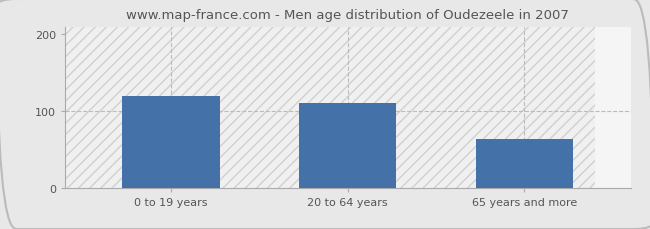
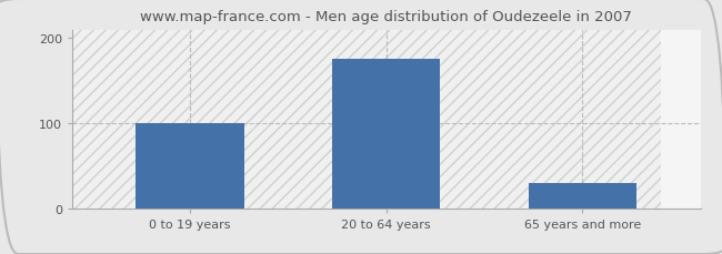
0 to 19 years: 120 -> 100
20 to 64 years: 110 -> 175
65 years and more: 64 -> 30
